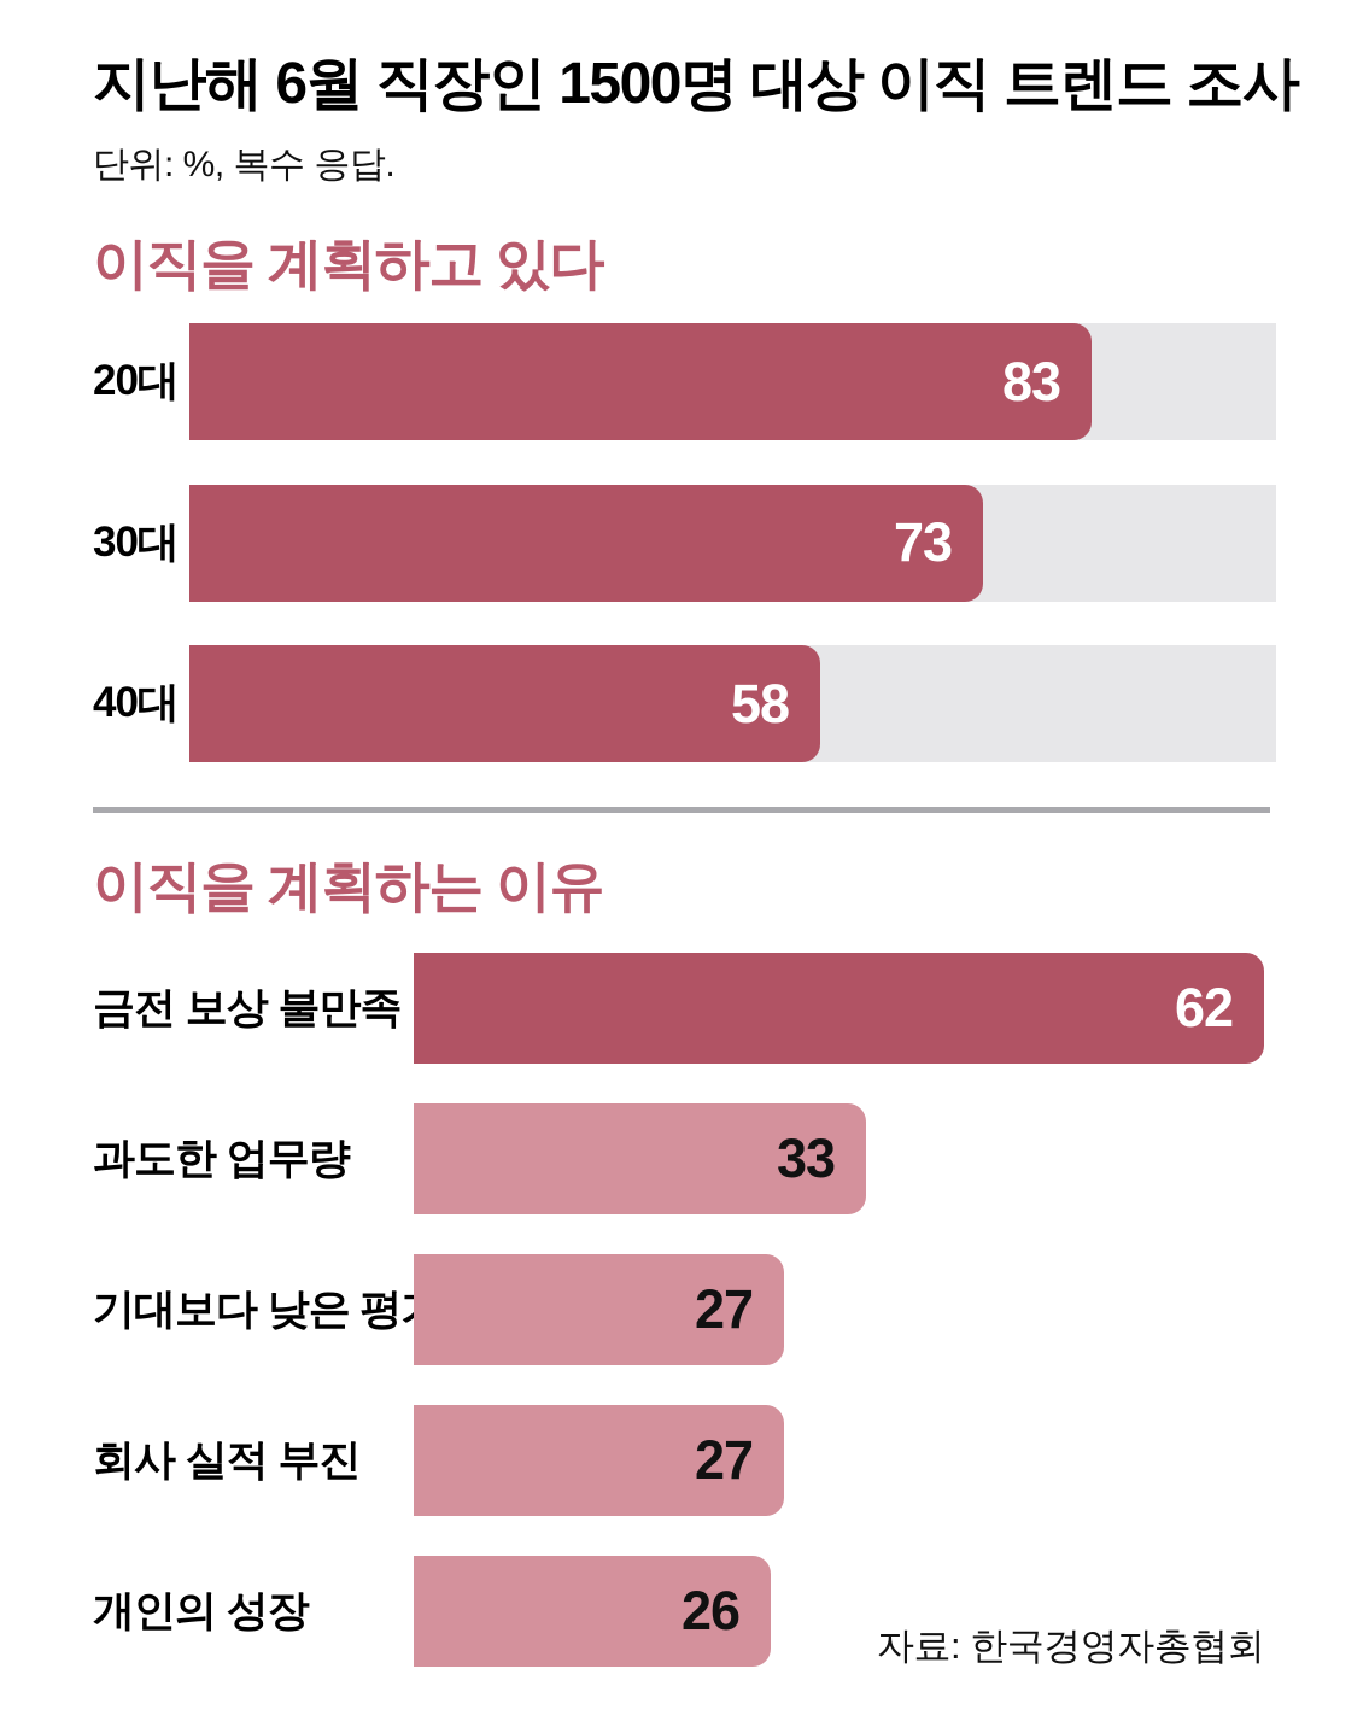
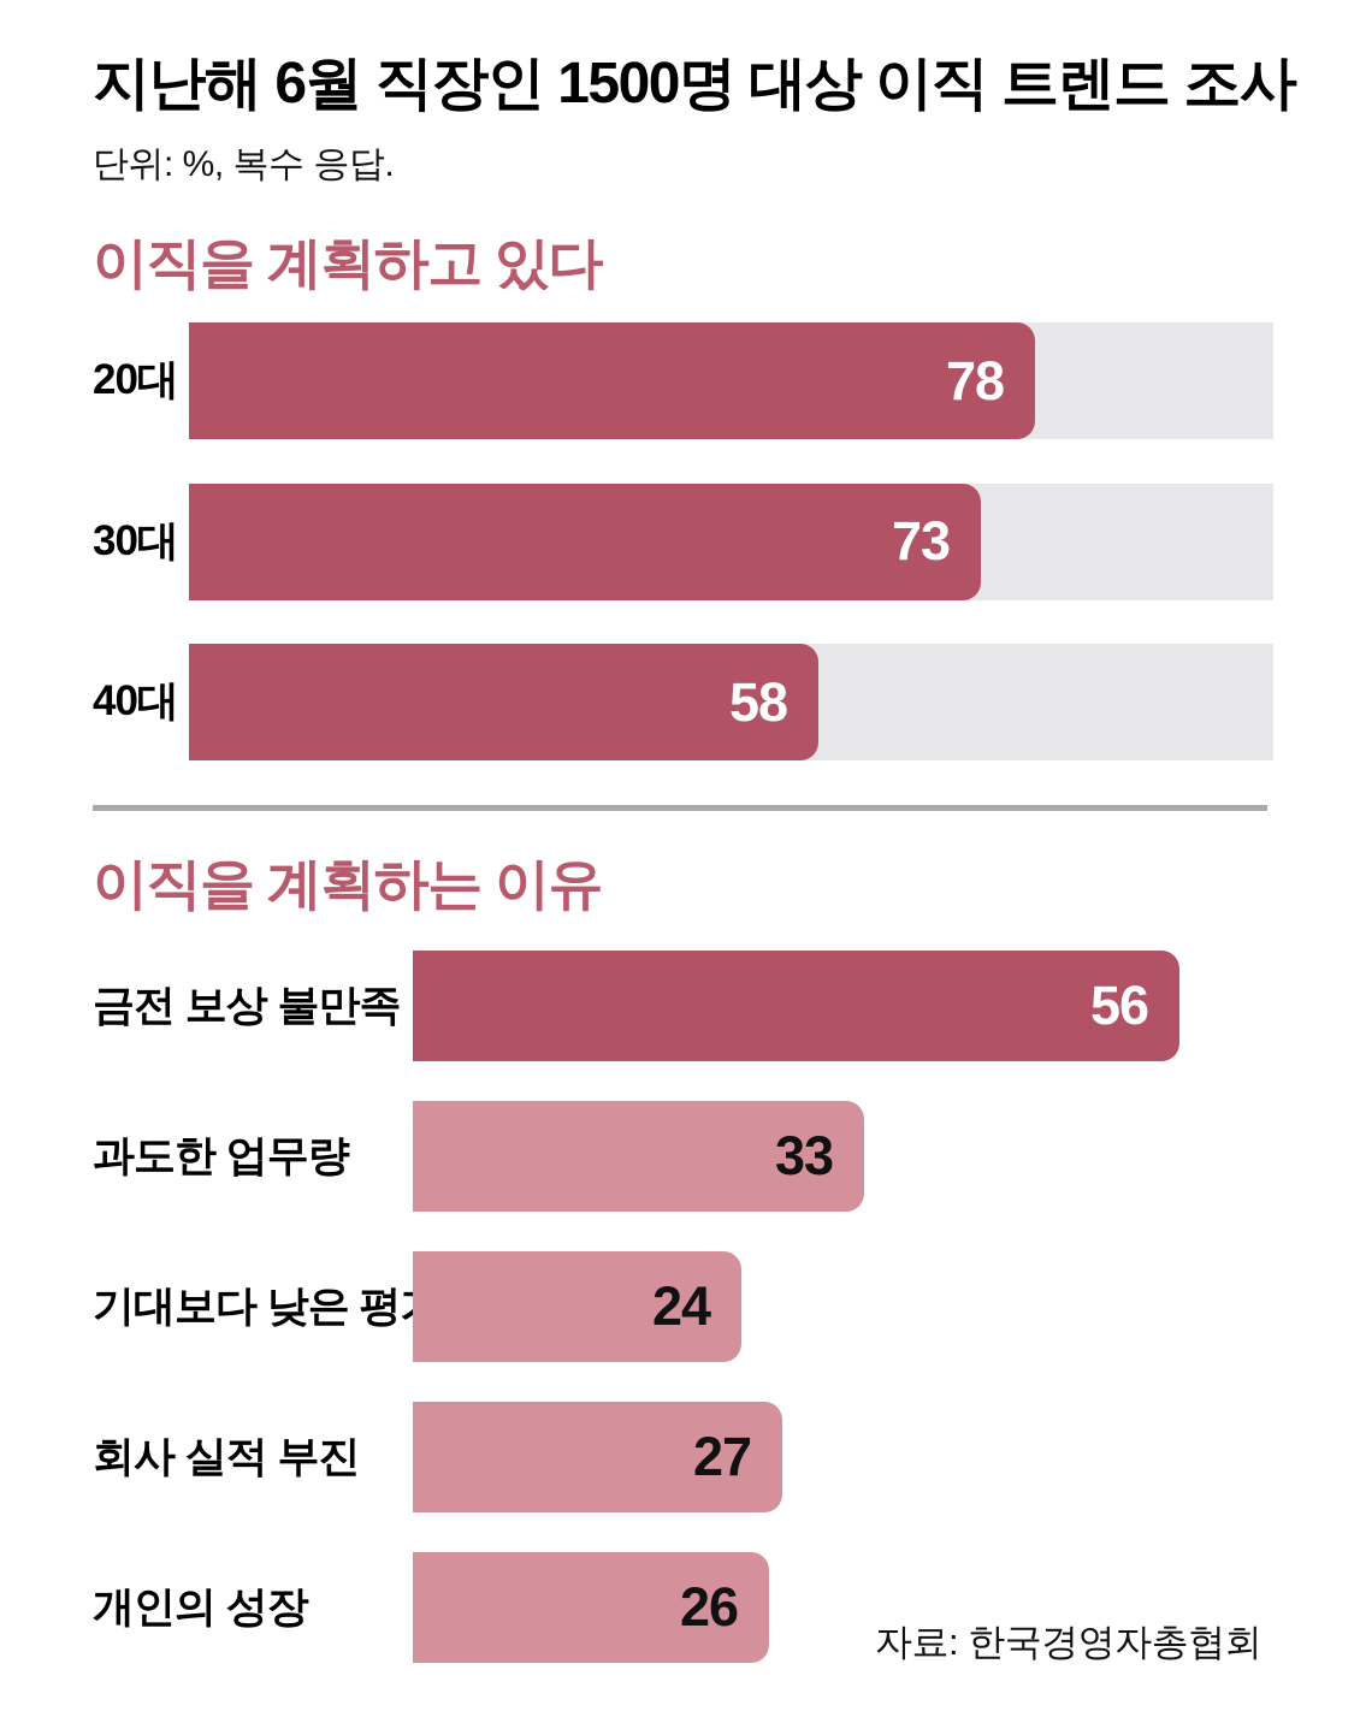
이직을 계획하고 있다/20대: 83 -> 78
이직을 계획하는 이유/금전 보상 불만족: 62 -> 56
이직을 계획하는 이유/기대보다 낮은 평가: 27 -> 24
